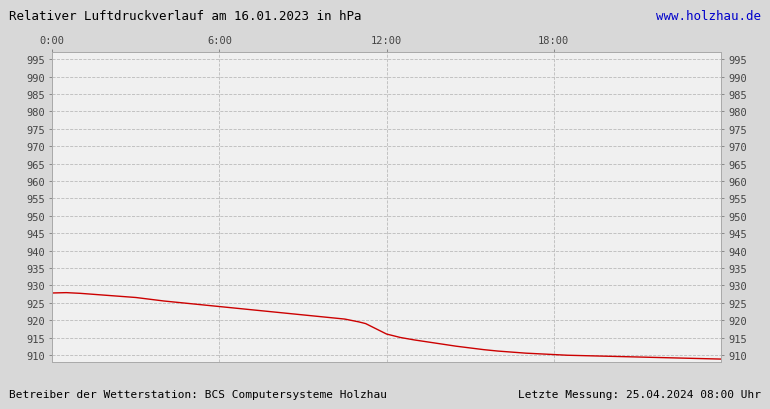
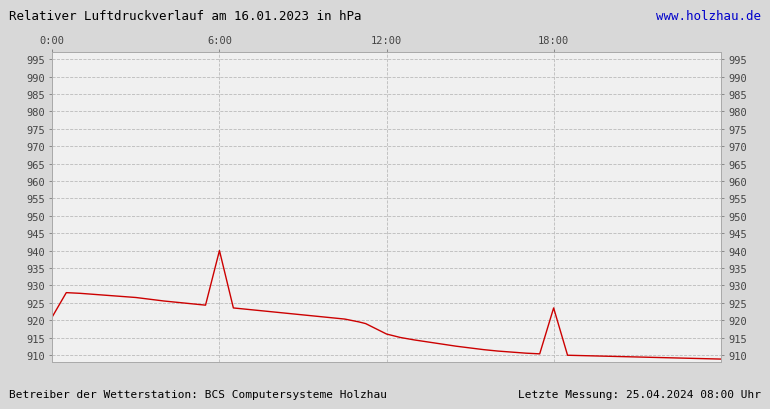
0:00: 927.8 -> 921.0
6:00: 923.9 -> 940.0
18:00: 910.1 -> 923.5
